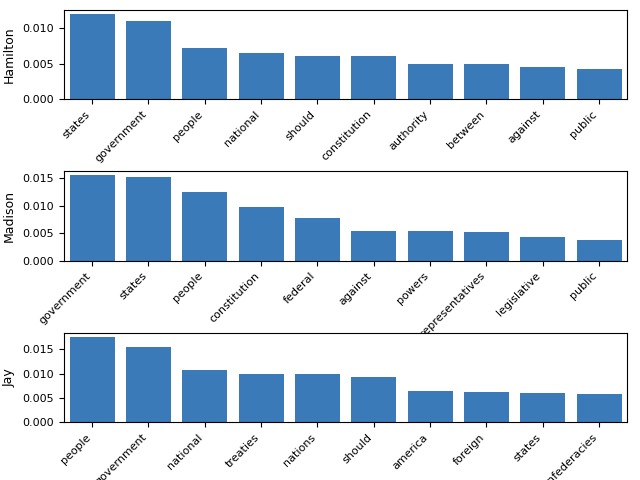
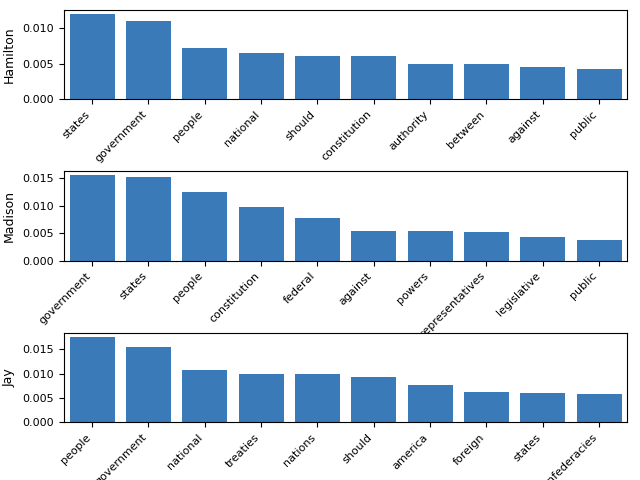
america: 0.0065 -> 0.0077
